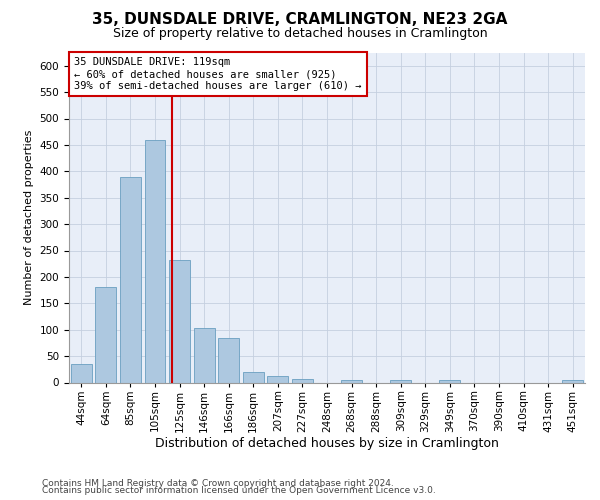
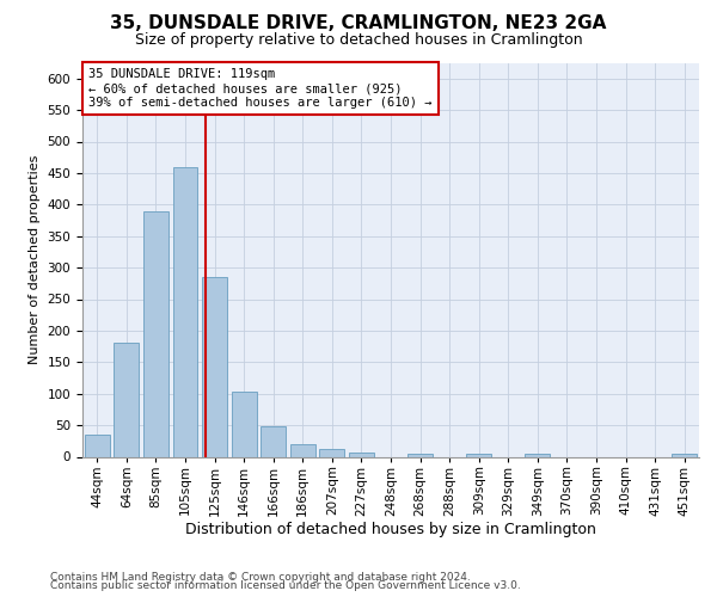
125sqm: 232 -> 285
166sqm: 84 -> 48
